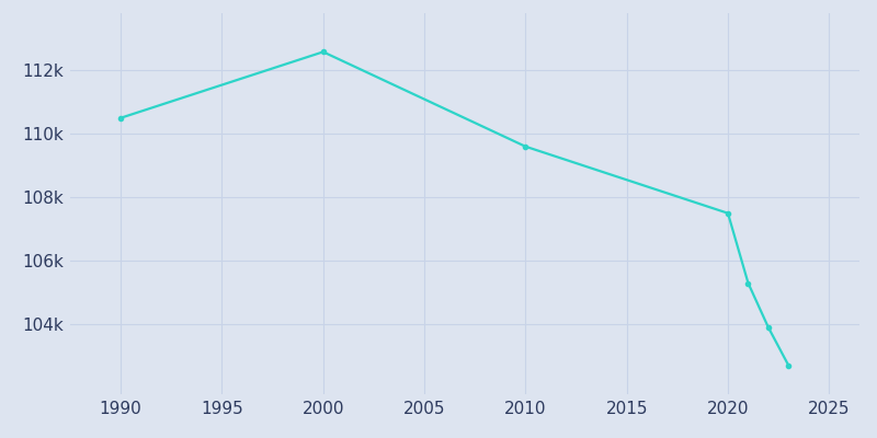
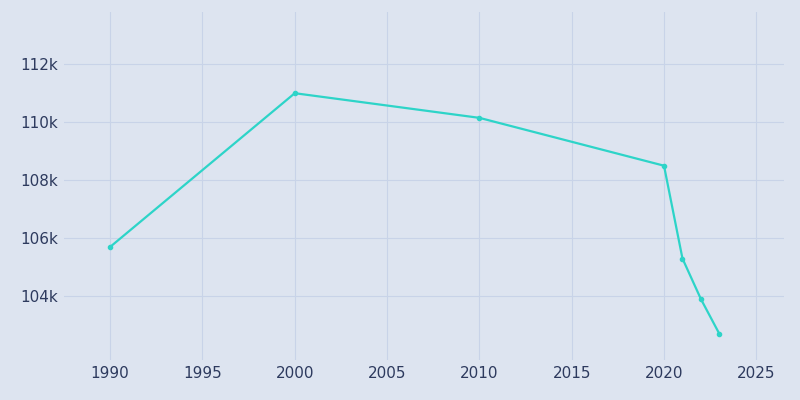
1990: 110.50k -> 105.70k
2000: 112.58k -> 111.00k
2010: 109.60k -> 110.15k
2020: 107.50k -> 108.50k
